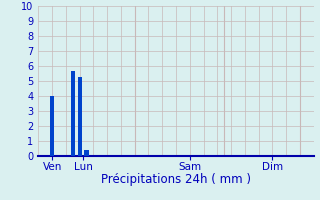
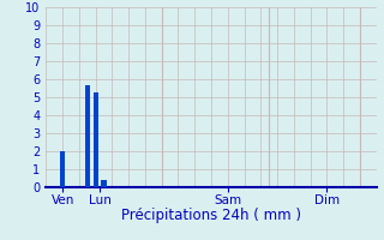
Ven: 4.0 -> 2.0
